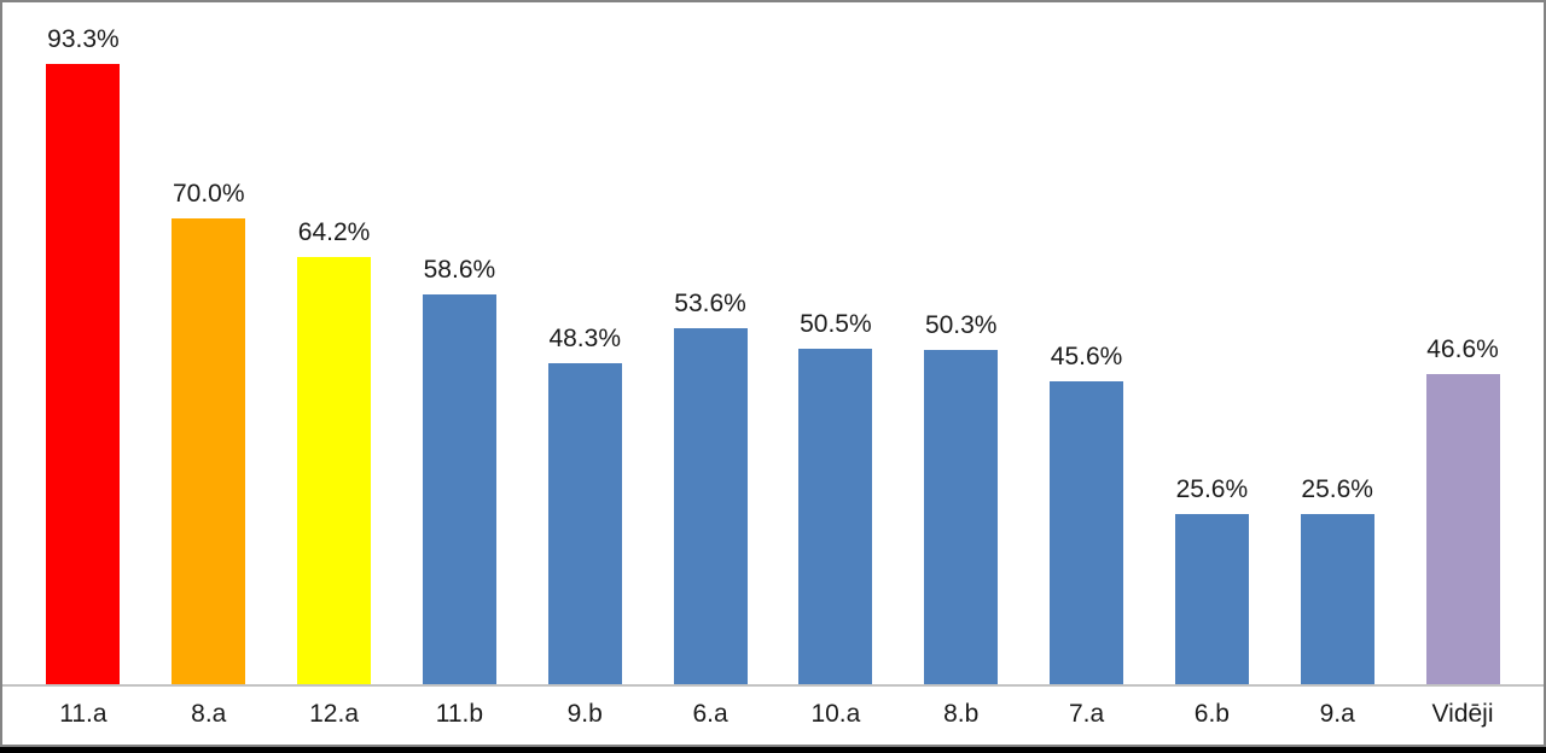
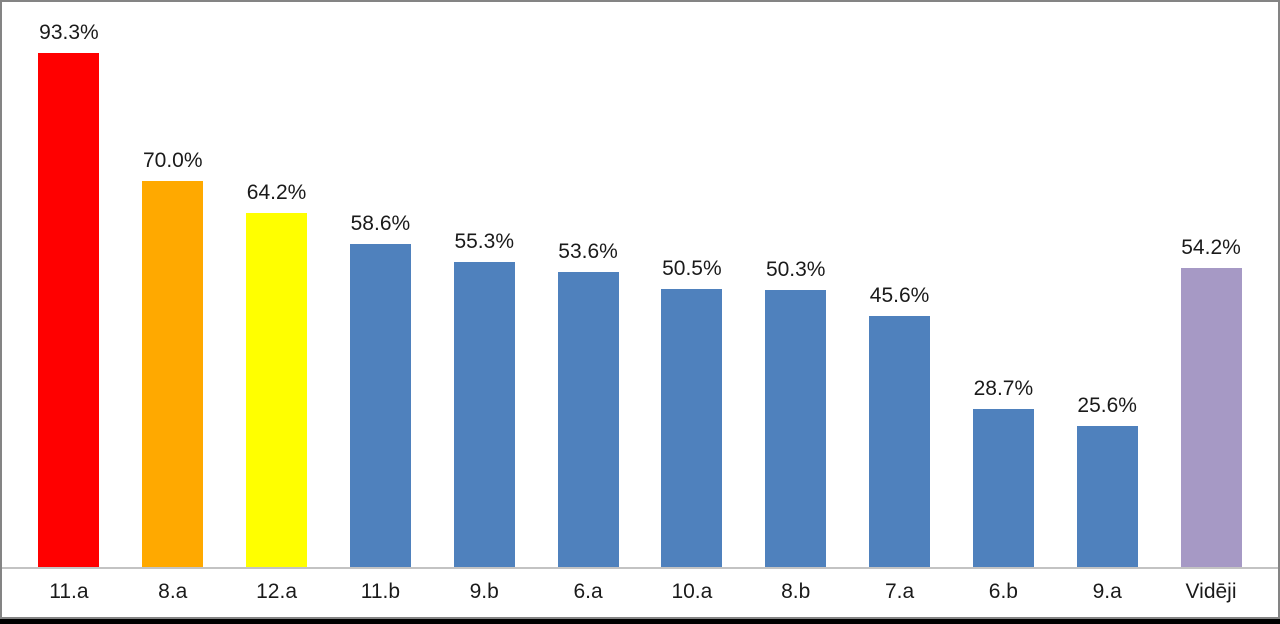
9.b: 48.3% -> 55.3%
6.b: 25.6% -> 28.7%
Vidēji: 46.6% -> 54.2%
